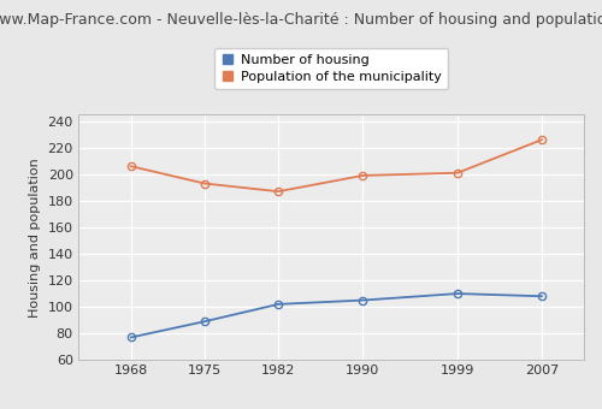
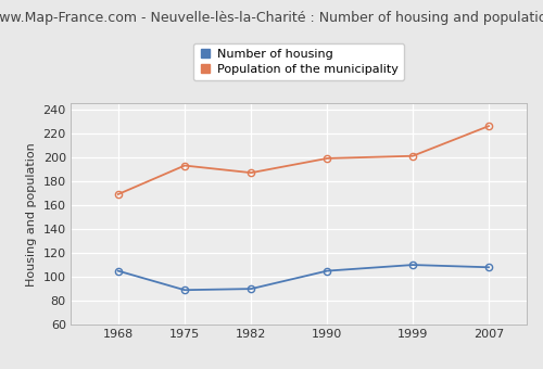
Number of housing/1968: 77 -> 105
Population of the municipality/1968: 206 -> 169
Number of housing/1982: 102 -> 90
